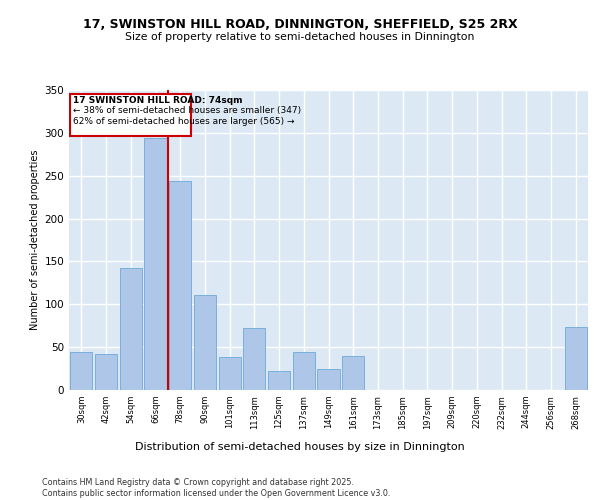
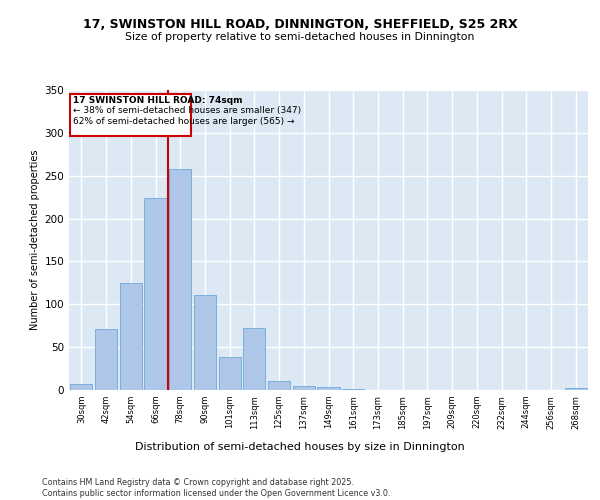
30sqm: 44 -> 7
42sqm: 42 -> 71
54sqm: 142 -> 125
66sqm: 294 -> 224
78sqm: 244 -> 258
125sqm: 22 -> 10
137sqm: 44 -> 5
149sqm: 24 -> 4
161sqm: 40 -> 1
268sqm: 74 -> 2
